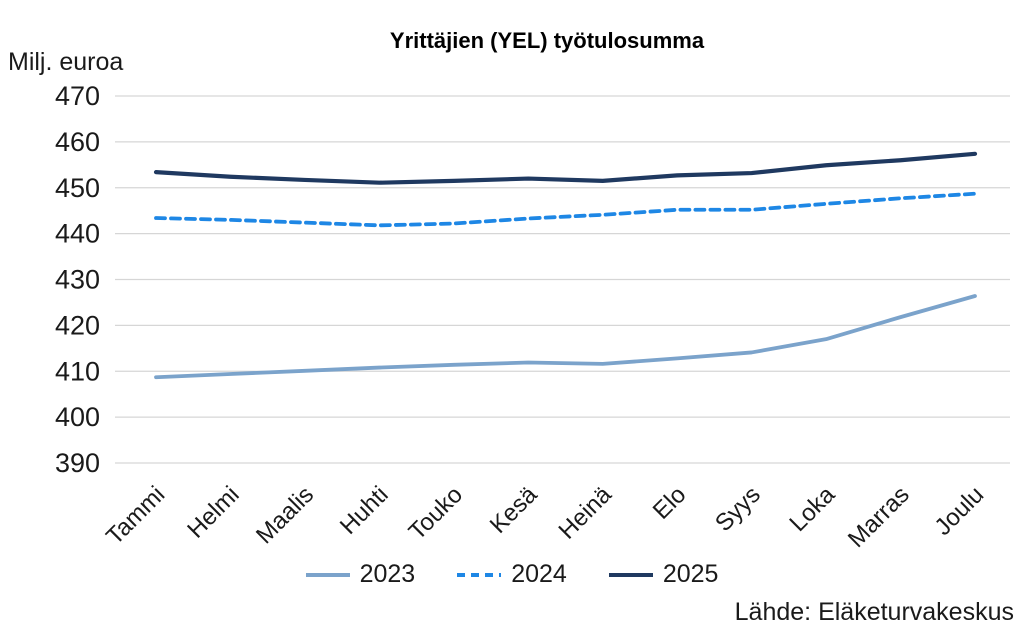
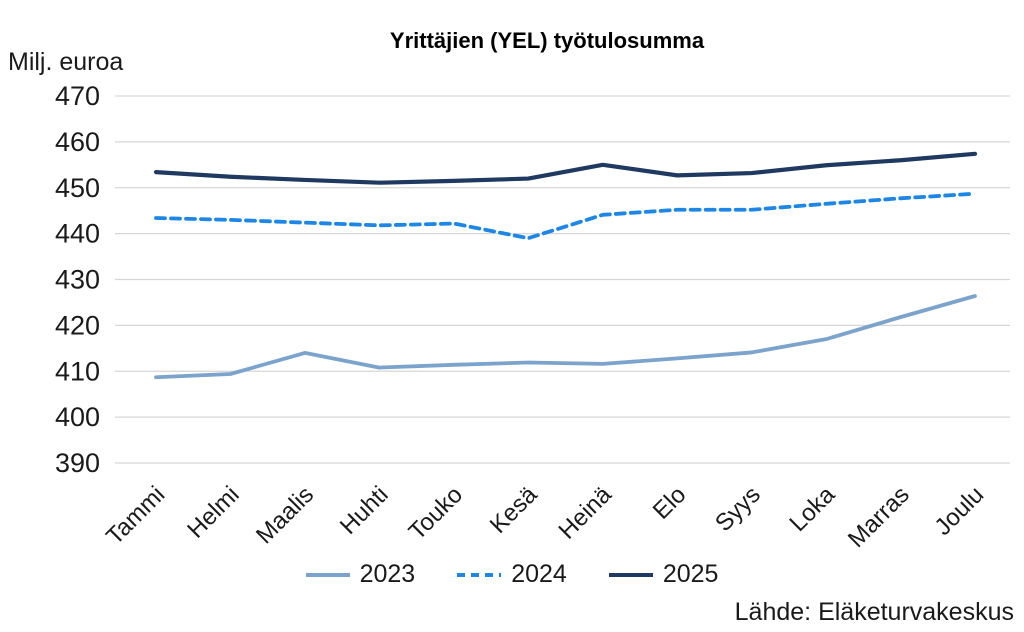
2023/Maalis: 410 -> 414
2024/Kesä: 443 -> 439
2025/Heinä: 452 -> 455
